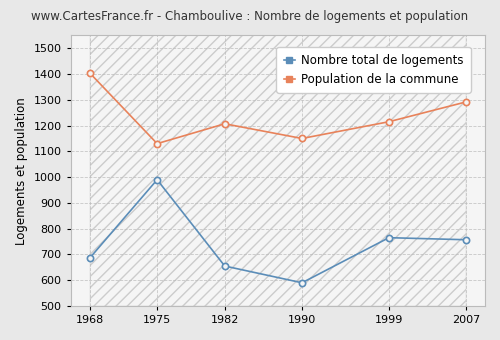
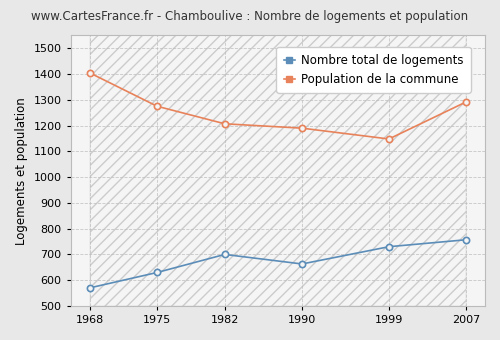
Nombre total de logements/1968: 685 -> 570
Nombre total de logements/1975: 990 -> 630
Population de la commune/1975: 1130 -> 1275
Nombre total de logements/1982: 655 -> 700
Nombre total de logements/1990: 590 -> 663
Population de la commune/1990: 1150 -> 1190
Nombre total de logements/1999: 765 -> 730
Population de la commune/1999: 1215 -> 1148
